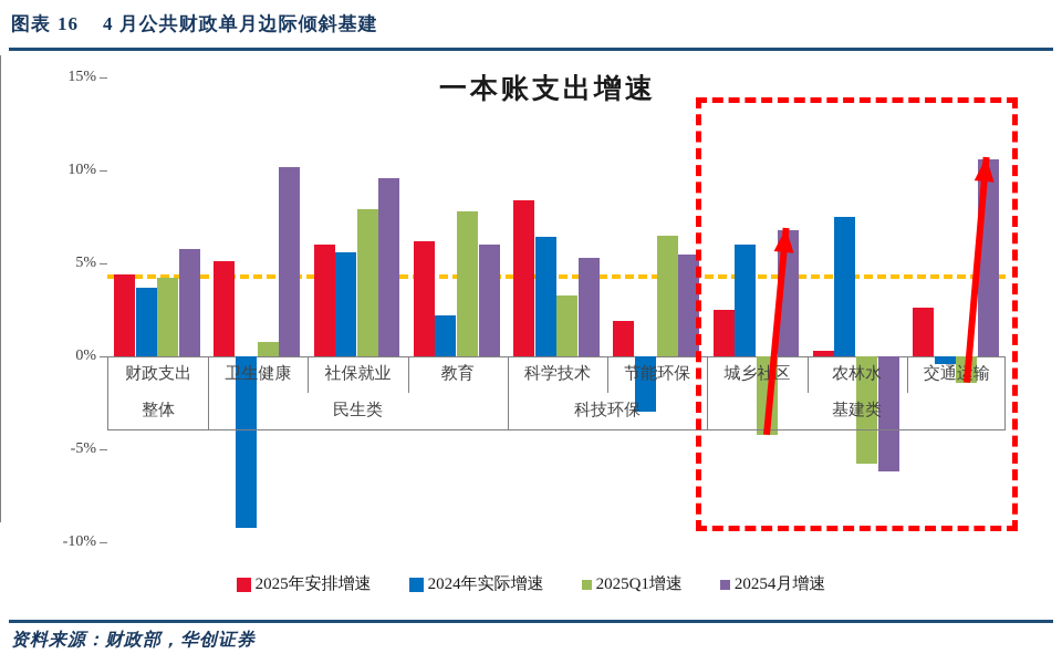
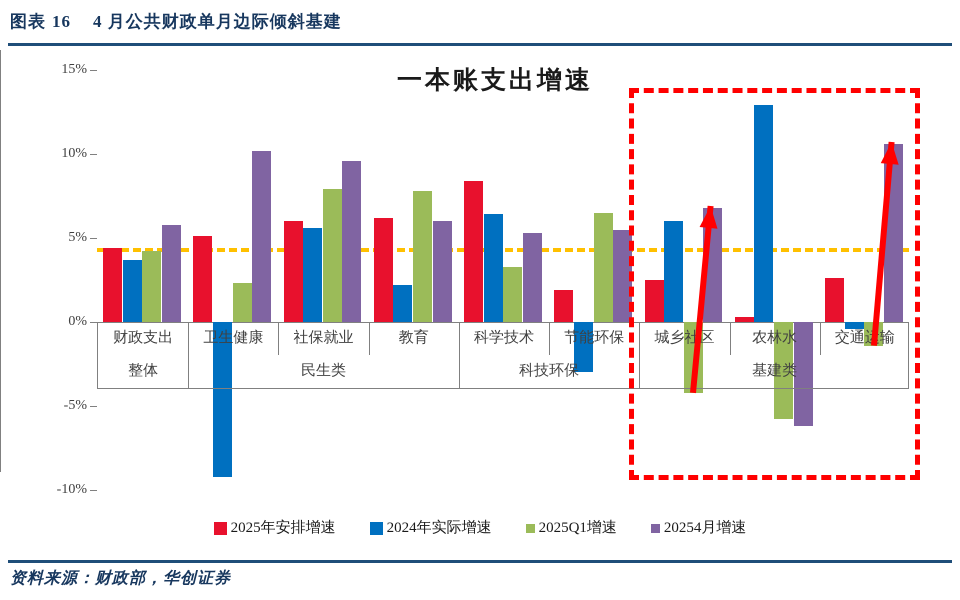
2025Q1增速/卫生健康: 0.8% -> 2.3%
2024年实际增速/农林水: 7.5% -> 12.9%
